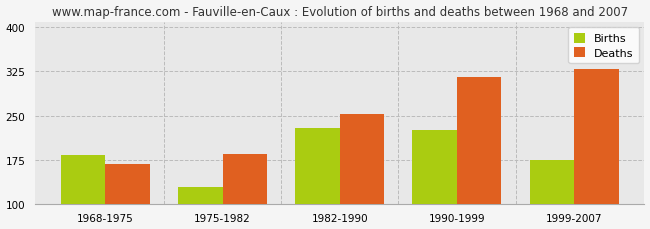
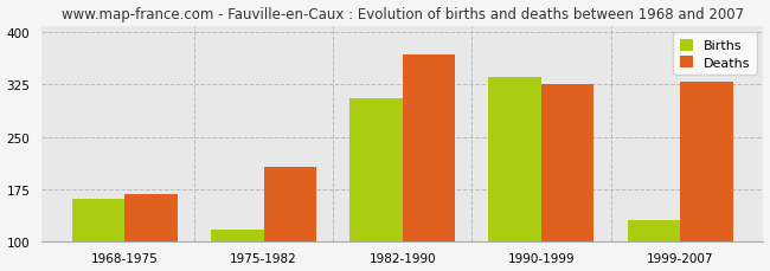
Births/1968-1975: 183 -> 160
Births/1975-1982: 128 -> 116
Deaths/1975-1982: 185 -> 206
Births/1982-1990: 228 -> 306
Deaths/1982-1990: 253 -> 368
Births/1990-1999: 225 -> 336
Deaths/1990-1999: 315 -> 326
Births/1999-2007: 175 -> 130
